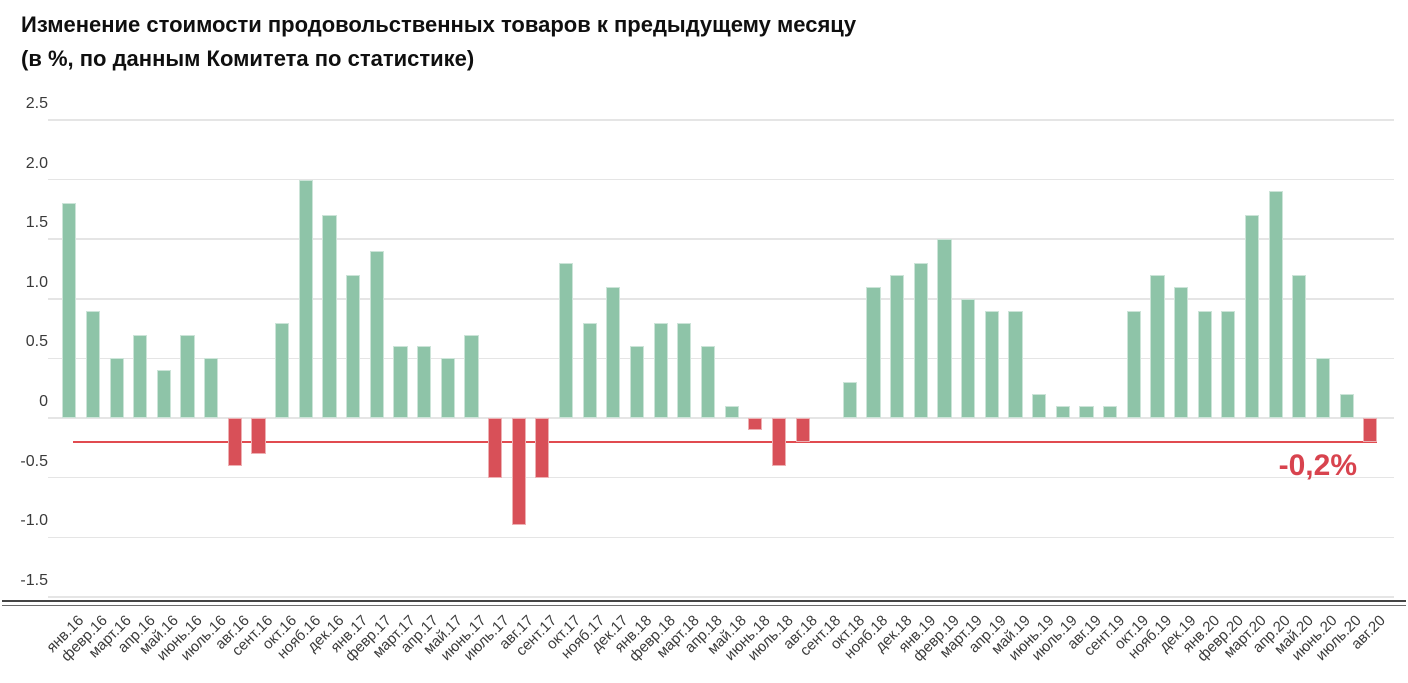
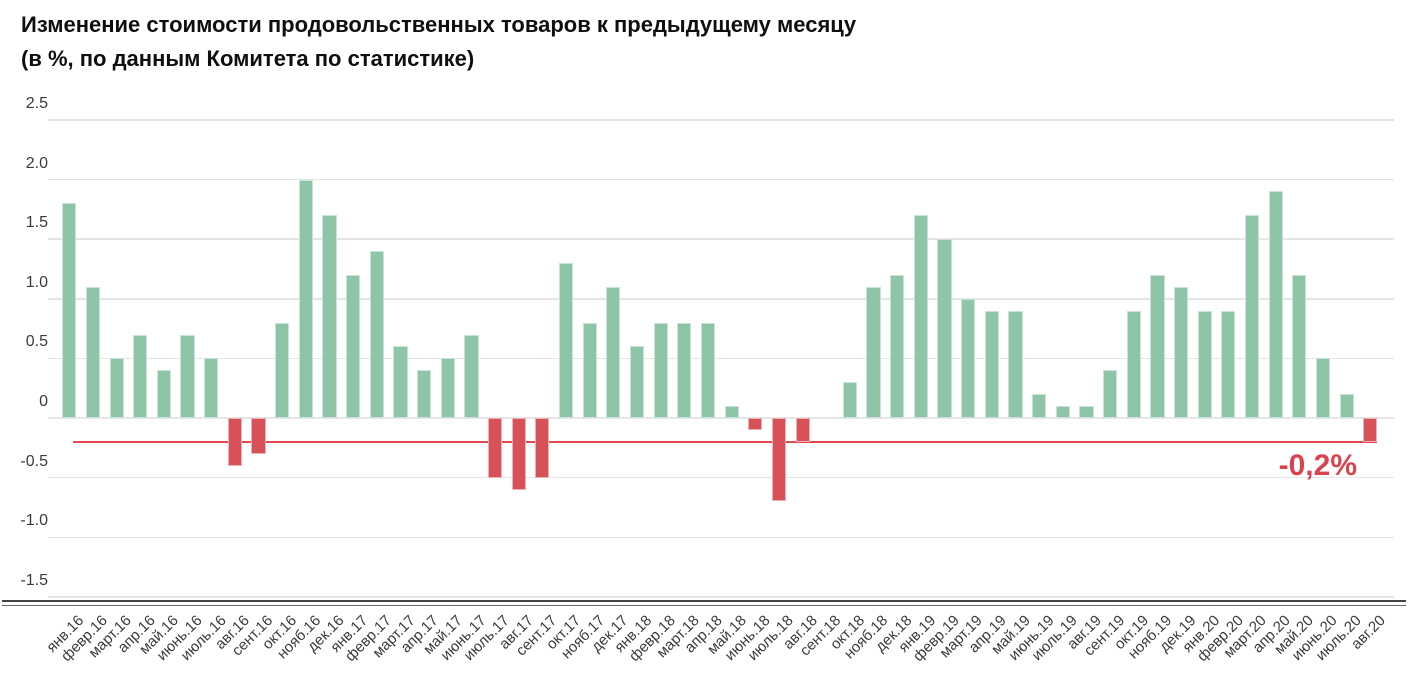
февр.16: 0.9 -> 1.1
апр.17: 0.6 -> 0.4
авг.17: -0.9 -> -0.6
апр.18: 0.6 -> 0.8
июль.18: -0.4 -> -0.7
янв.19: 1.3 -> 1.7
сент.19: 0.1 -> 0.4
